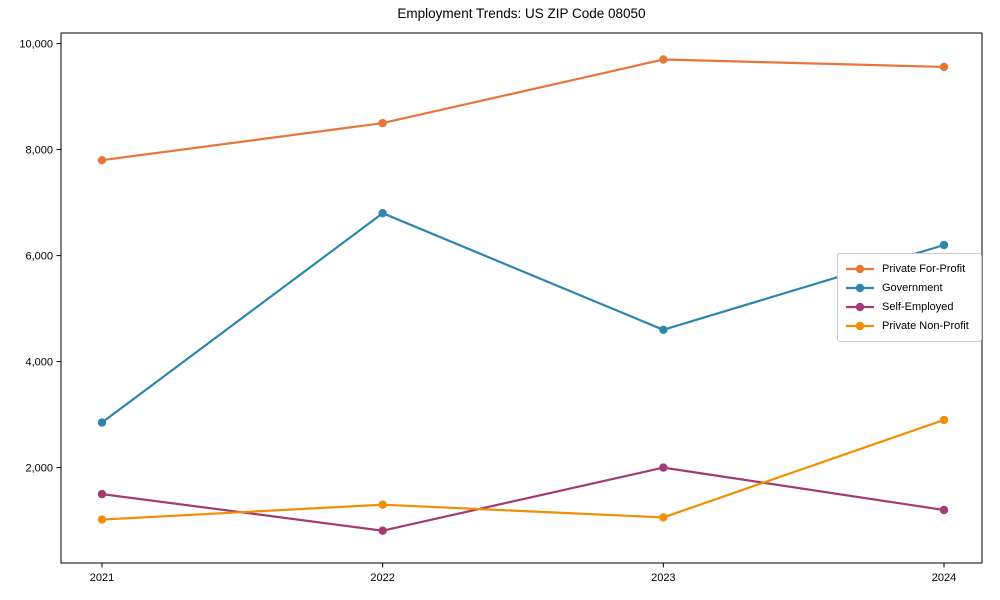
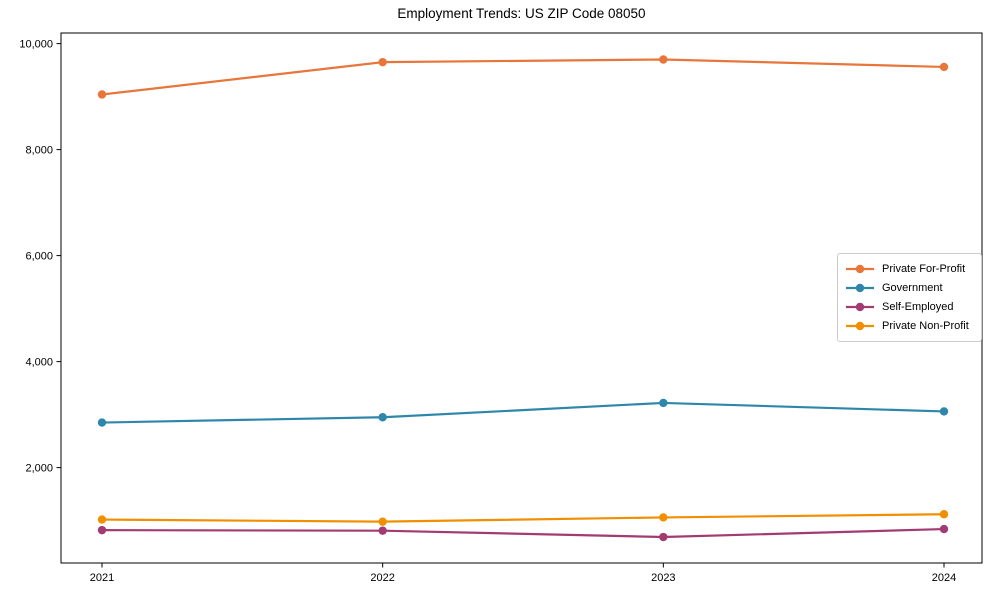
Private For-Profit/2021: 7800 -> 9000
Self-Employed/2021: 1500 -> 800
Private For-Profit/2022: 8500 -> 9600
Government/2022: 6800 -> 3000
Private Non-Profit/2022: 1300 -> 1000
Government/2023: 4600 -> 3200
Self-Employed/2023: 2000 -> 700
Government/2024: 6200 -> 3100
Self-Employed/2024: 1200 -> 800
Private Non-Profit/2024: 2900 -> 1100
